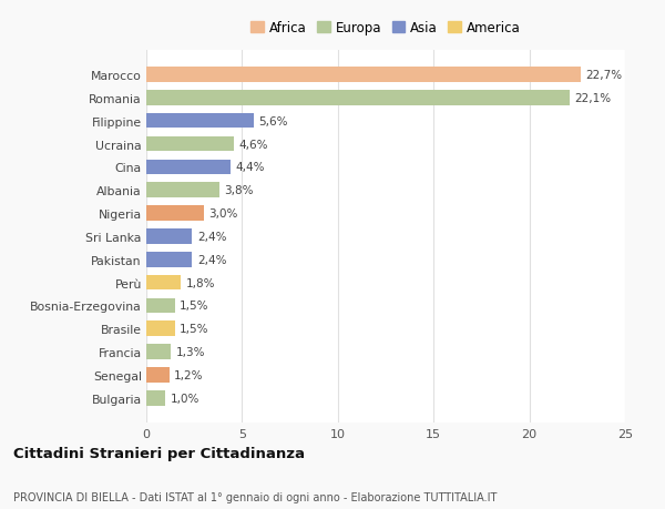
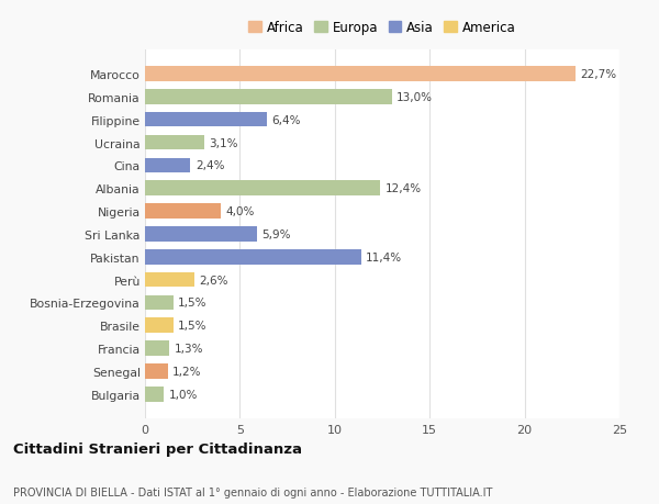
Romania: 22,1% -> 13,0%
Filippine: 5,6% -> 6,4%
Ucraina: 4,6% -> 3,1%
Cina: 4,4% -> 2,4%
Albania: 3,8% -> 12,4%
Nigeria: 3,0% -> 4,0%
Sri Lanka: 2,4% -> 5,9%
Pakistan: 2,4% -> 11,4%
Perù: 1,8% -> 2,6%
